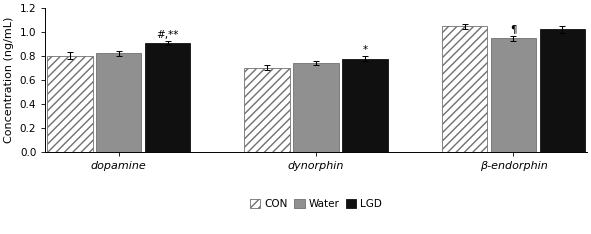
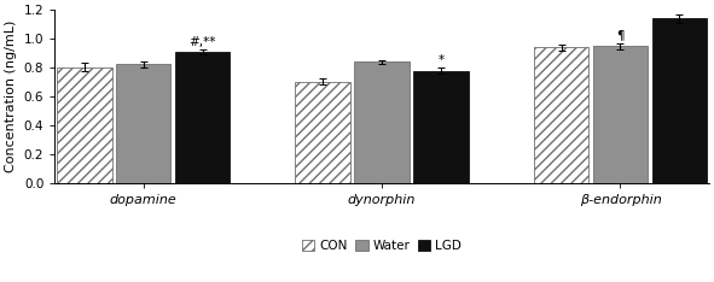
Water/dynorphin: 0.74 -> 0.84
CON/β-endorphin: 1.05 -> 0.94
LGD/β-endorphin: 1.02 -> 1.14
